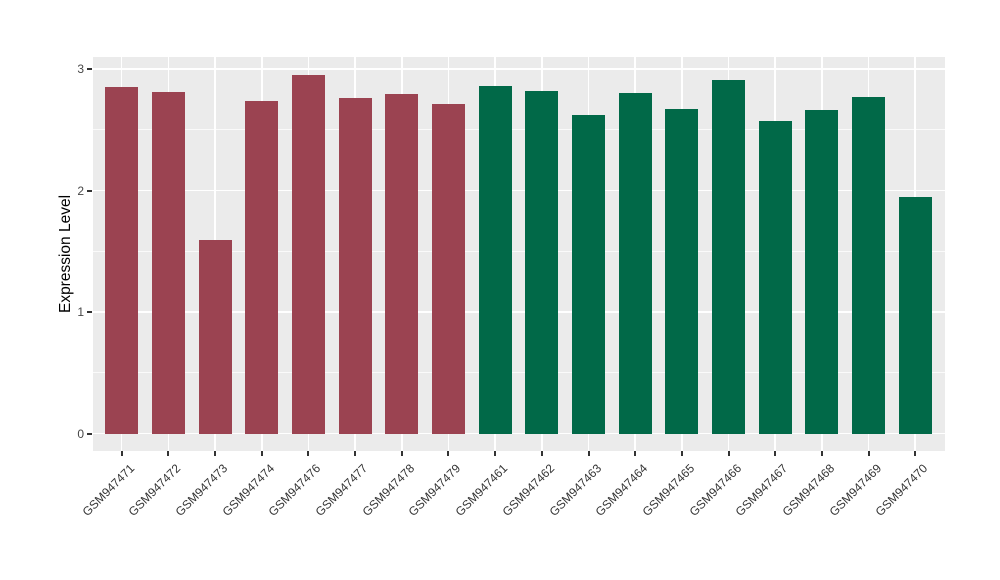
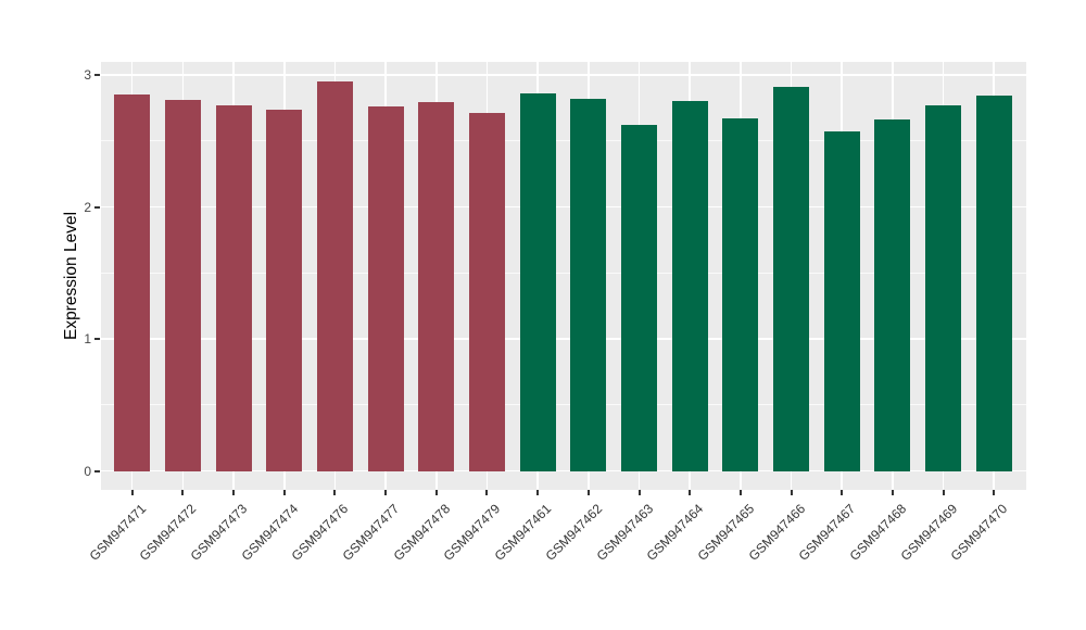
GSM947473: 1.59 -> 2.77
GSM947470: 1.95 -> 2.84
